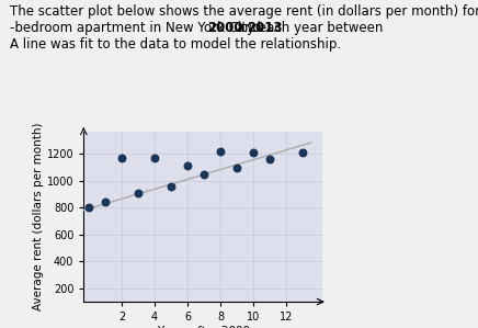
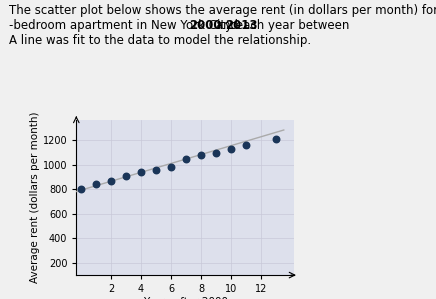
2: 1170 -> 870
4: 1170 -> 940
6: 1110 -> 980
8: 1220 -> 1080
10: 1210 -> 1130
